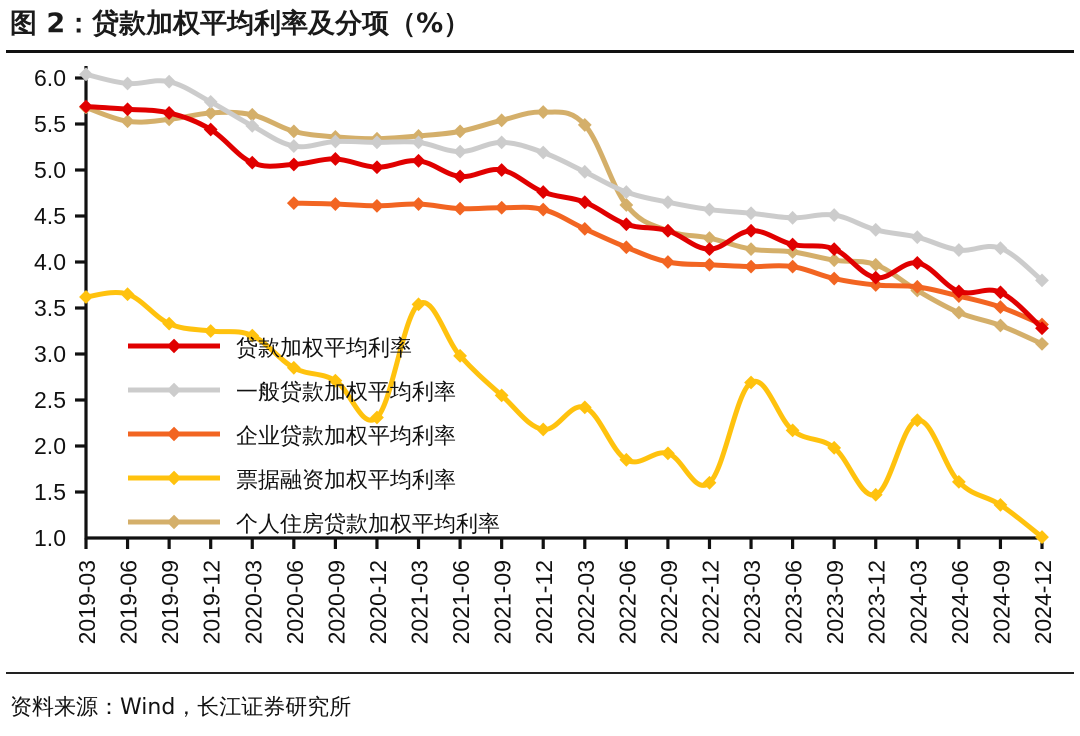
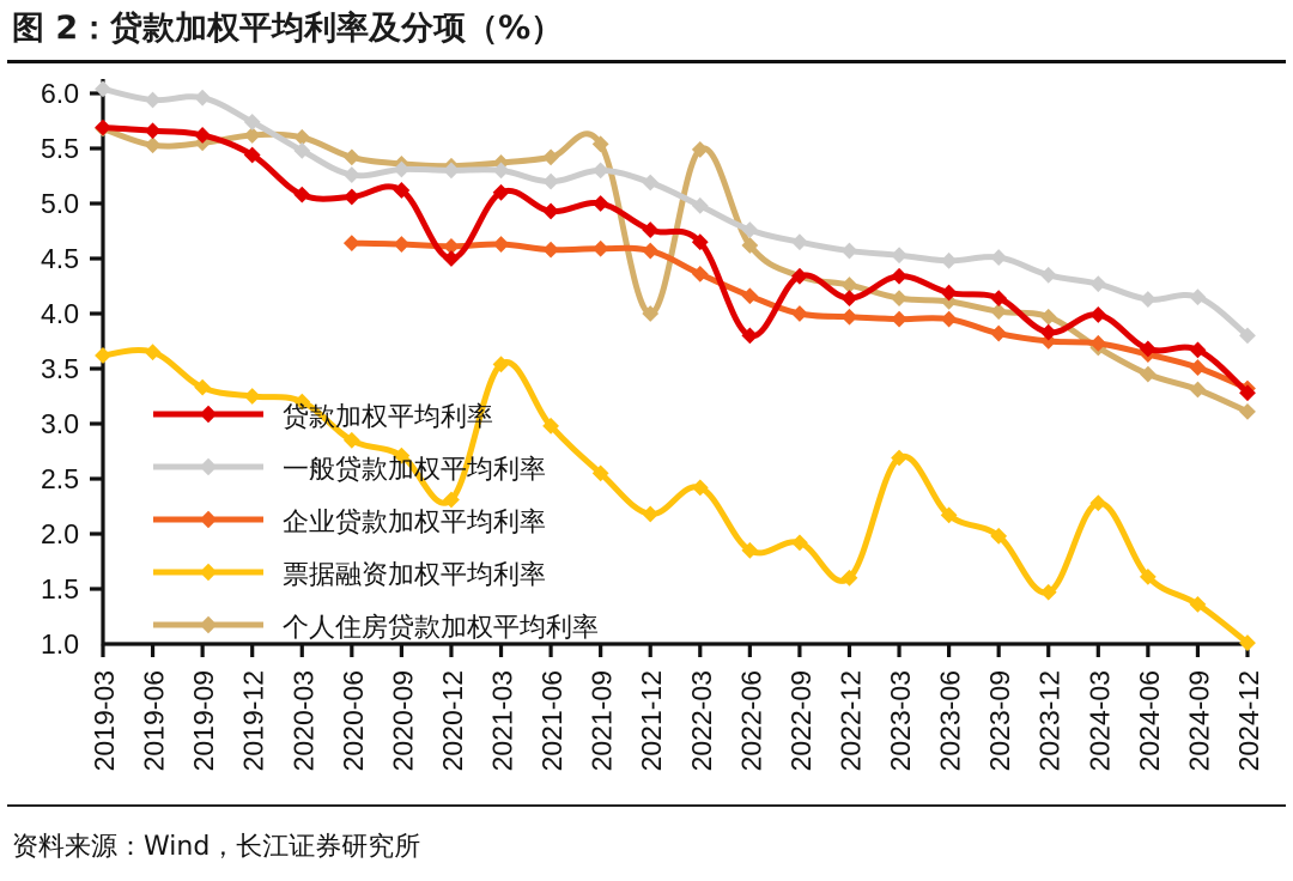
贷款加权平均利率/2020-12: 5.0 -> 4.5
个人住房贷款加权平均利率/2021-12: 5.6 -> 4.0
贷款加权平均利率/2022-06: 4.4 -> 3.8
